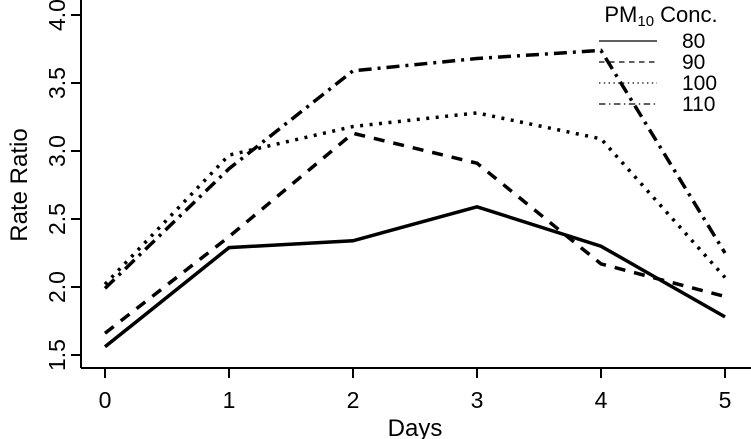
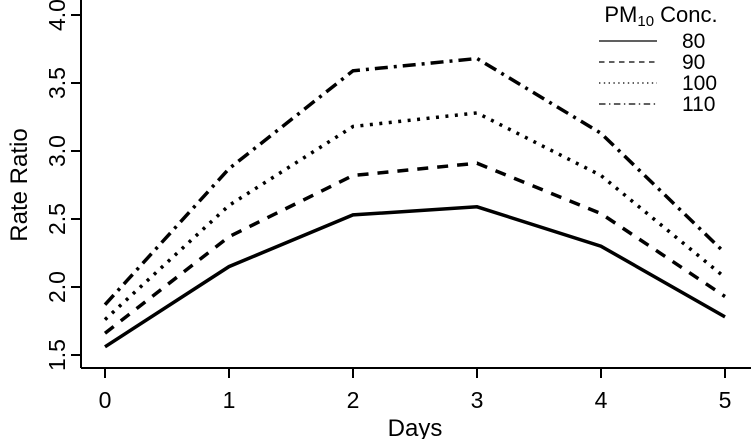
100/0: 2.02 -> 1.76
110/0: 1.99 -> 1.87
80/1: 2.29 -> 2.15
100/1: 2.97 -> 2.60
80/2: 2.34 -> 2.53
90/2: 3.13 -> 2.82
90/4: 2.17 -> 2.54
100/4: 3.09 -> 2.82
110/4: 3.74 -> 3.13
